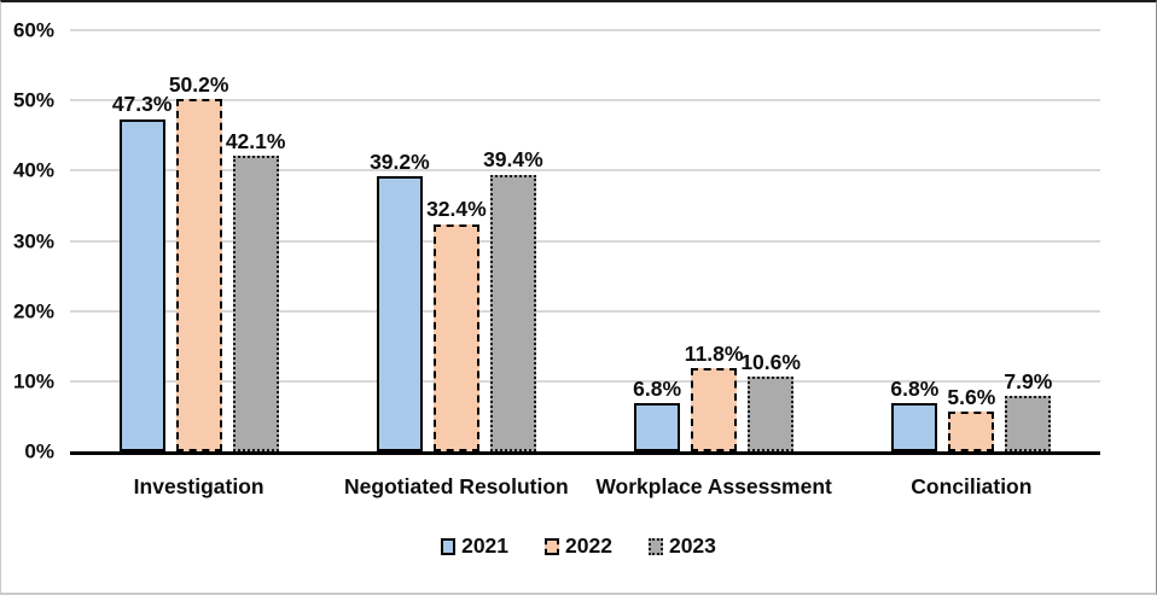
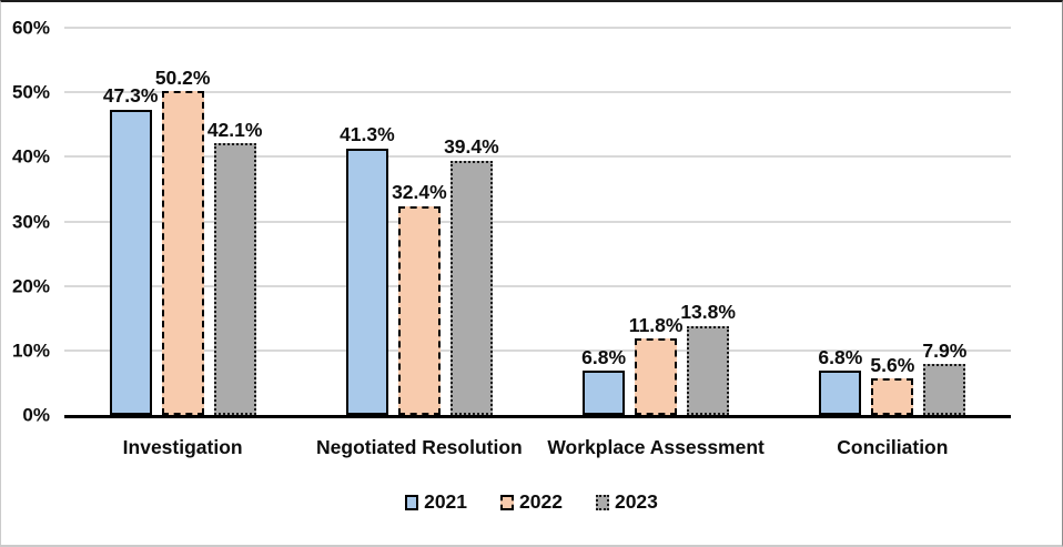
2021/Negotiated Resolution: 39.2% -> 41.3%
2023/Workplace Assessment: 10.6% -> 13.8%
